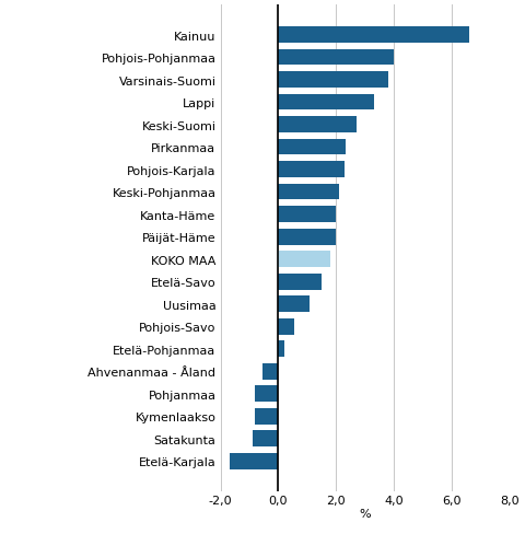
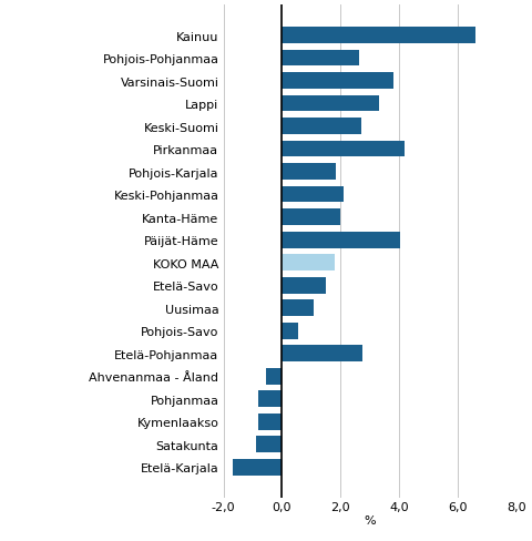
Pohjois-Pohjanmaa: 4,00 -> 2,65
Pirkanmaa: 2,35 -> 4,20
Pohjois-Karjala: 2,30 -> 1,85
Päijät-Häme: 2,00 -> 4,05
Etelä-Pohjanmaa: 0,20 -> 2,75
